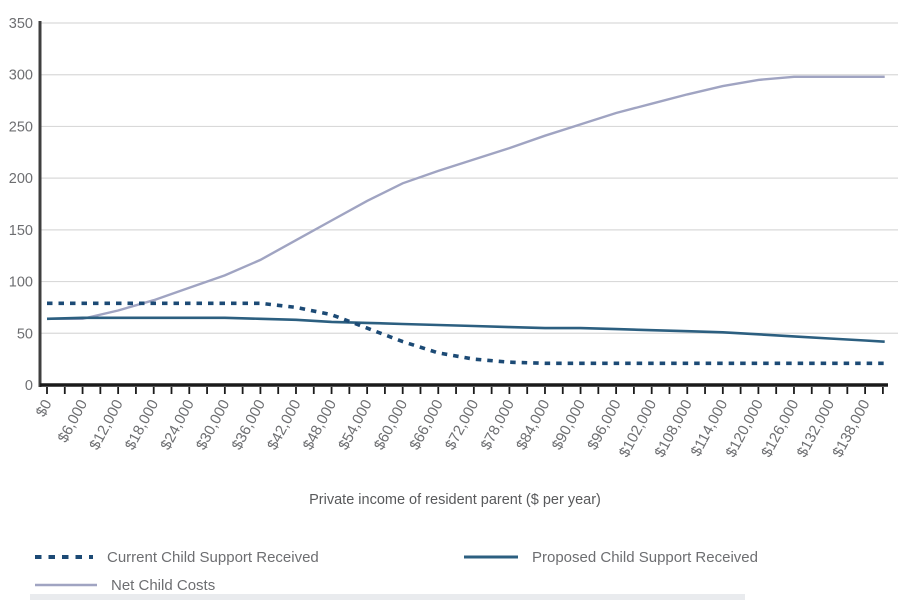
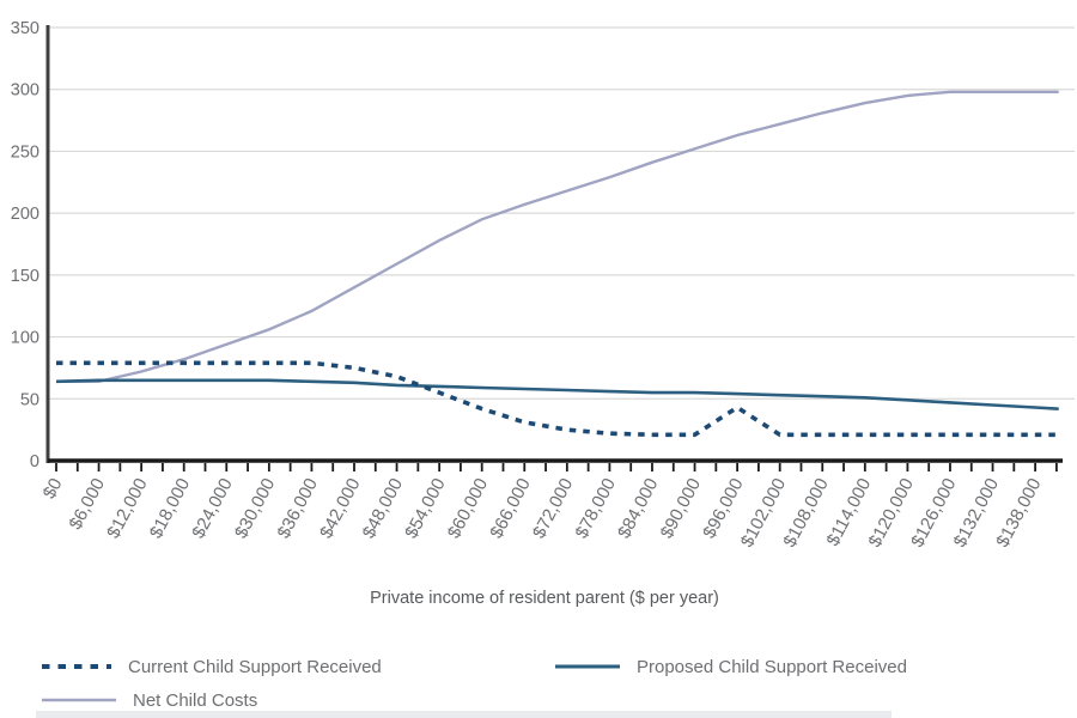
Current Child Support Received/$96,000: 21 -> 43
